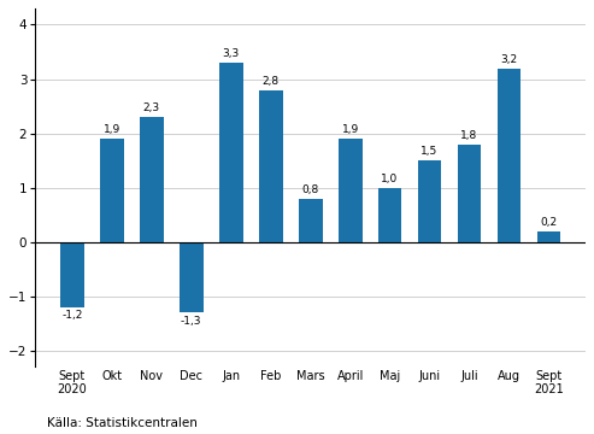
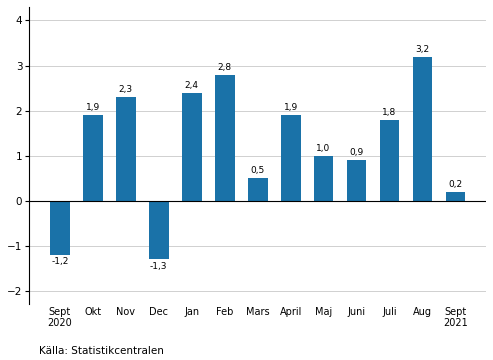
Jan: 3,3 -> 2,4
Mars: 0,8 -> 0,5
Juni: 1,5 -> 0,9
